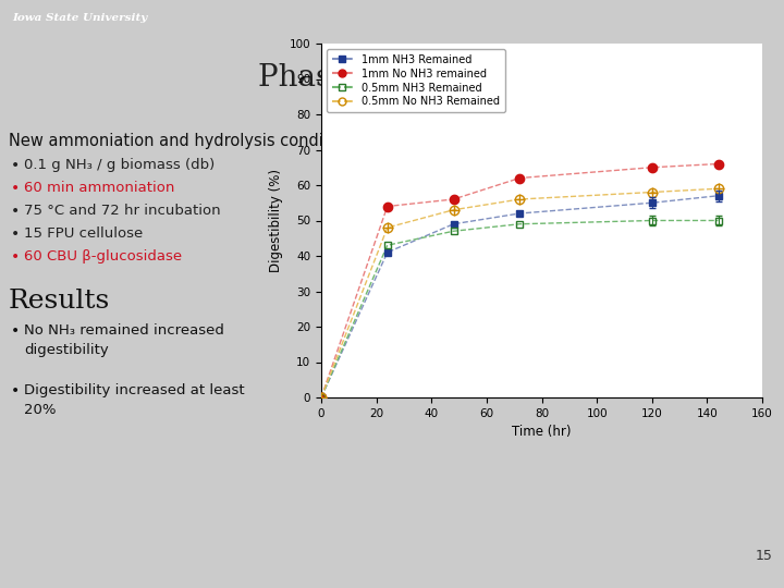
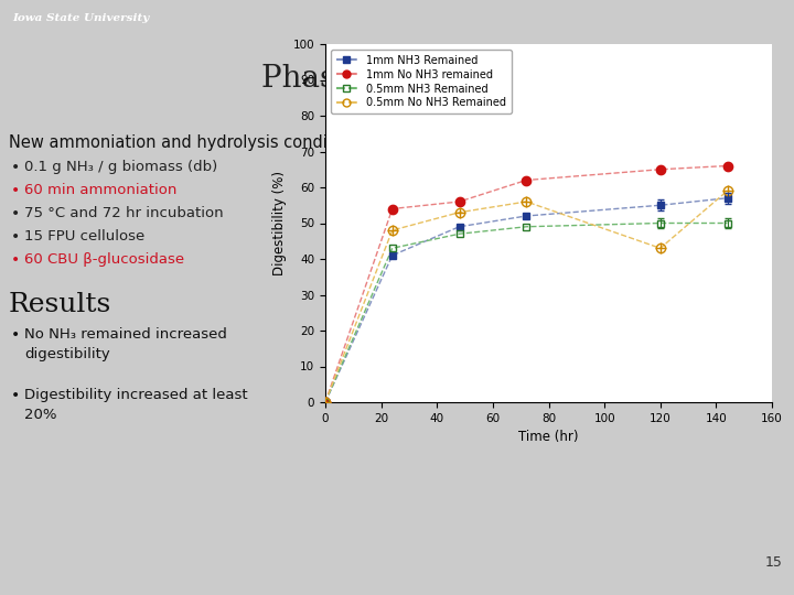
0.5mm No NH3 Remained/120: 58 -> 43
